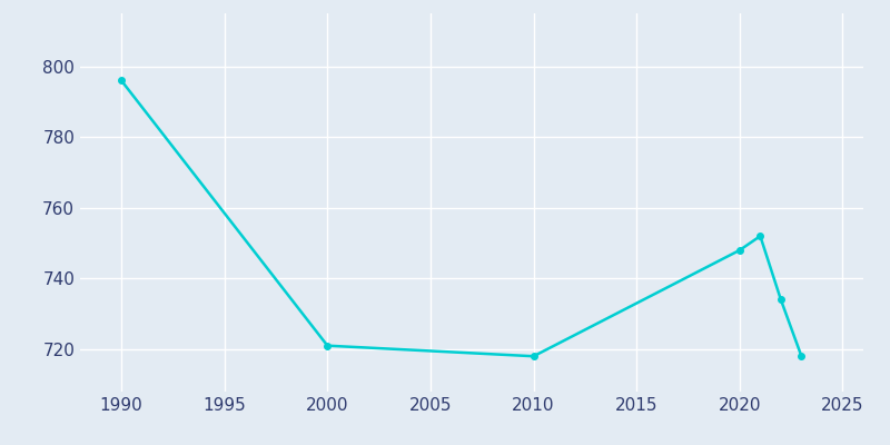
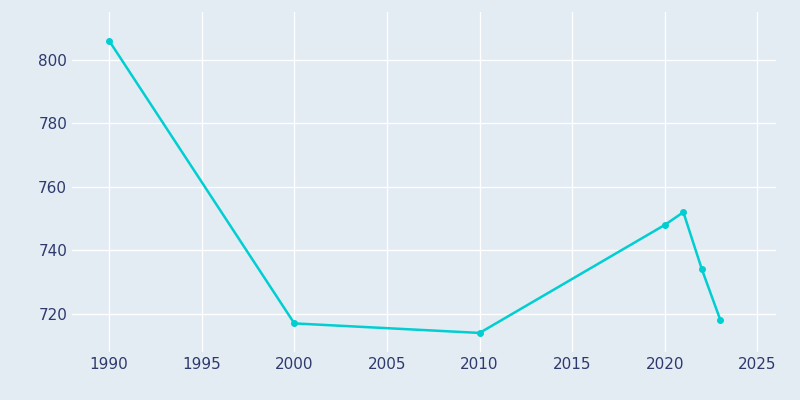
1990: 796 -> 806
2000: 721 -> 717
2010: 718 -> 714
